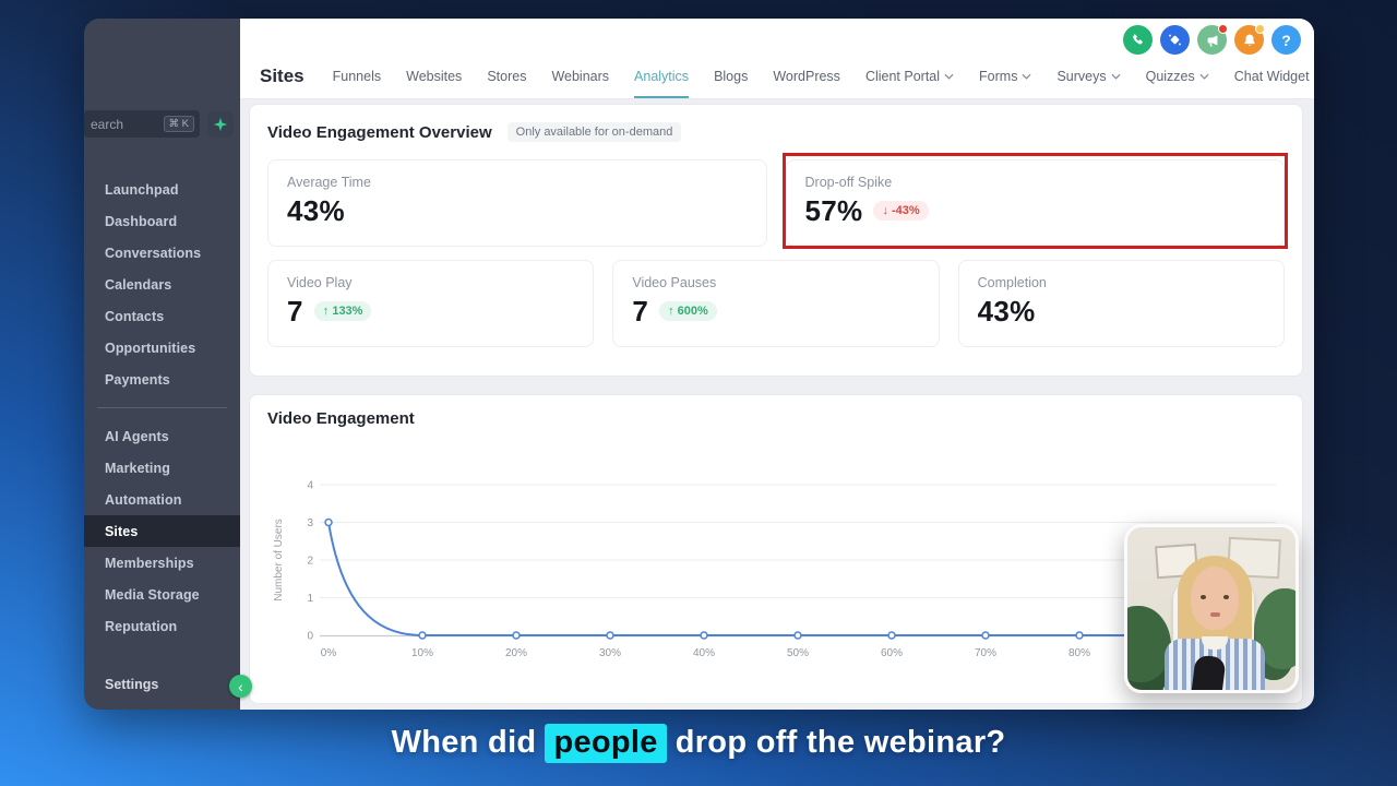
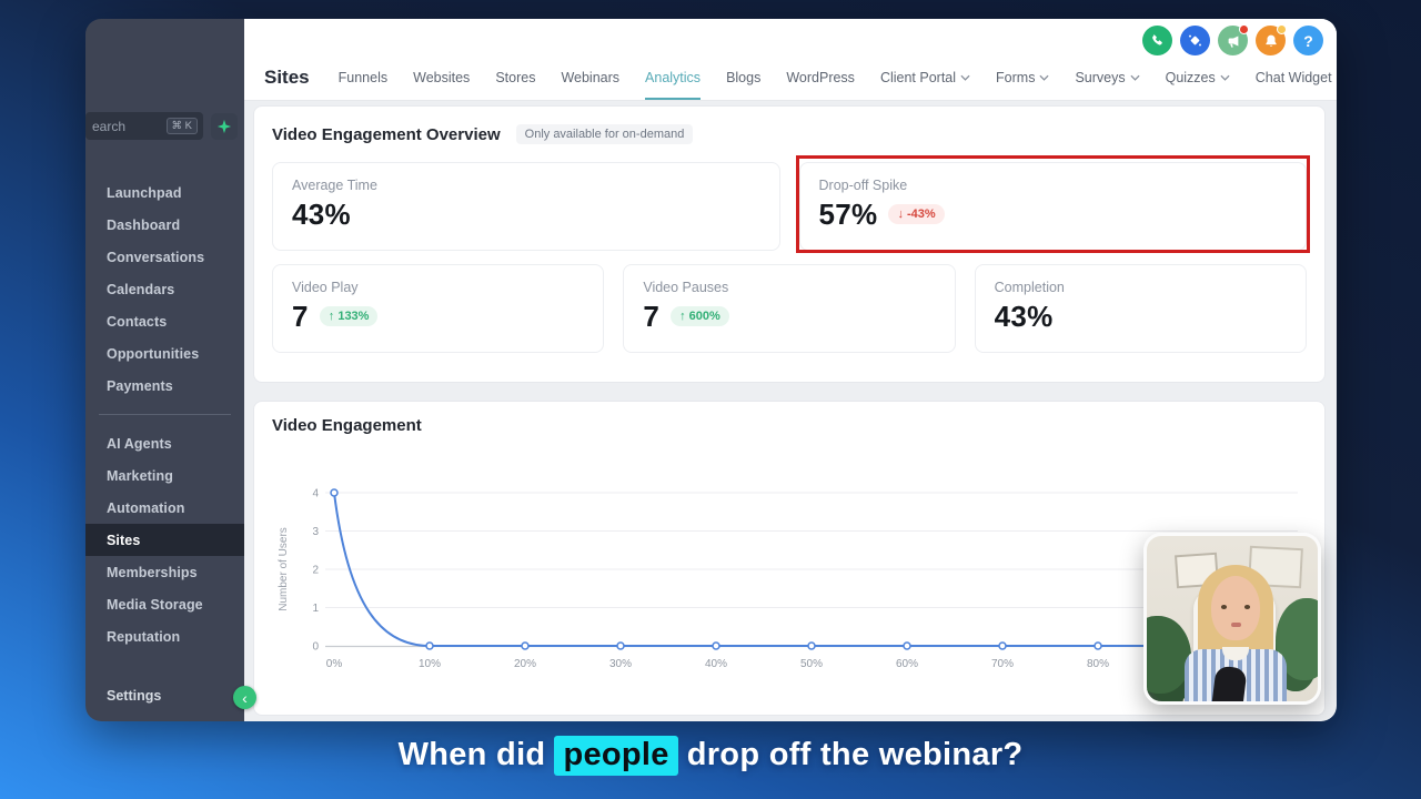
0%: 3 -> 4
